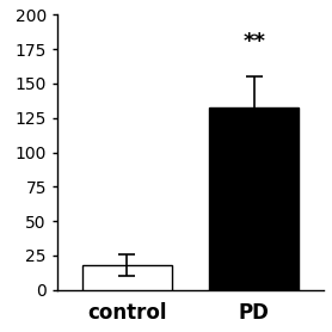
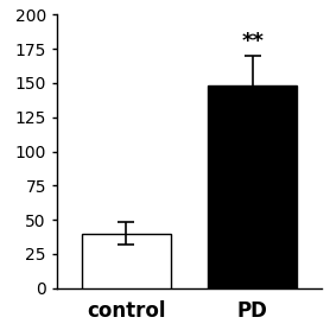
control: 18 -> 40
PD: 133 -> 148
